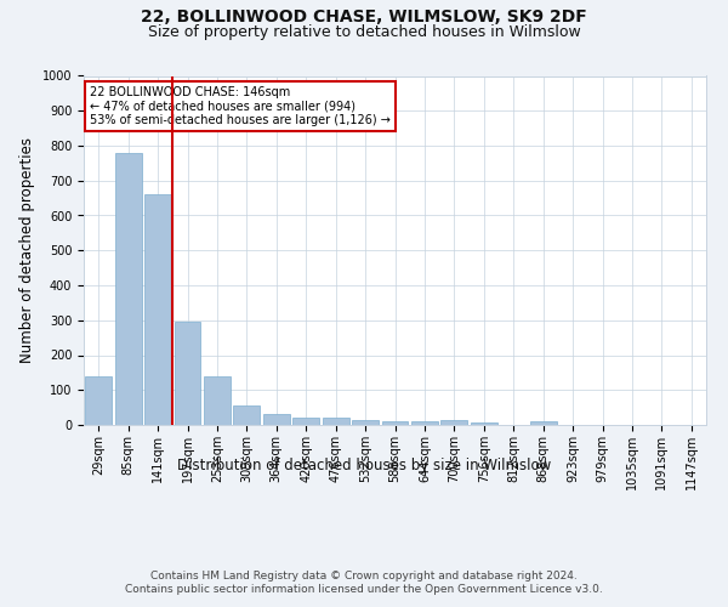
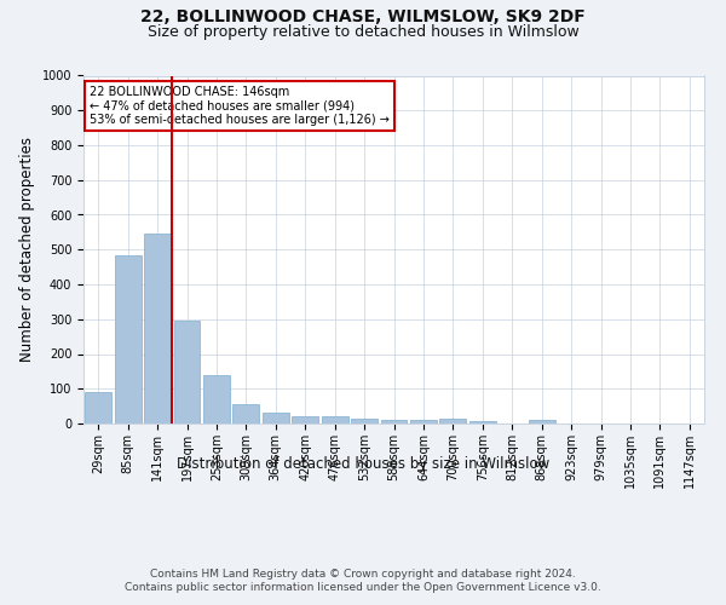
29sqm: 140 -> 90
85sqm: 780 -> 485
141sqm: 660 -> 545
